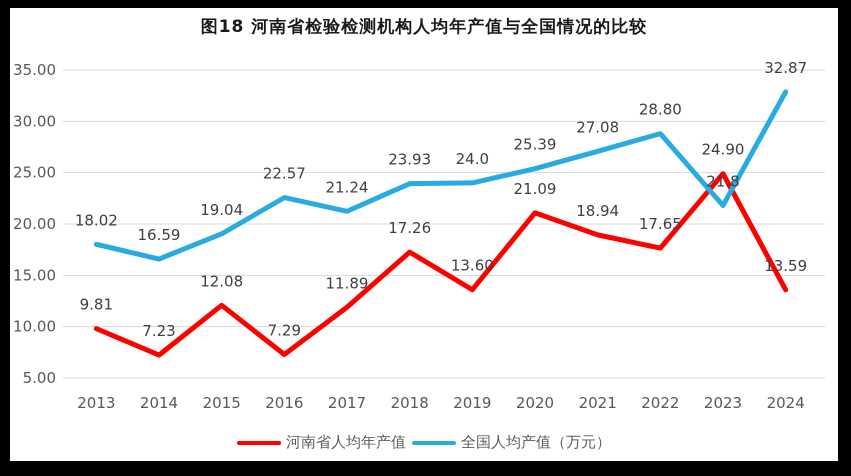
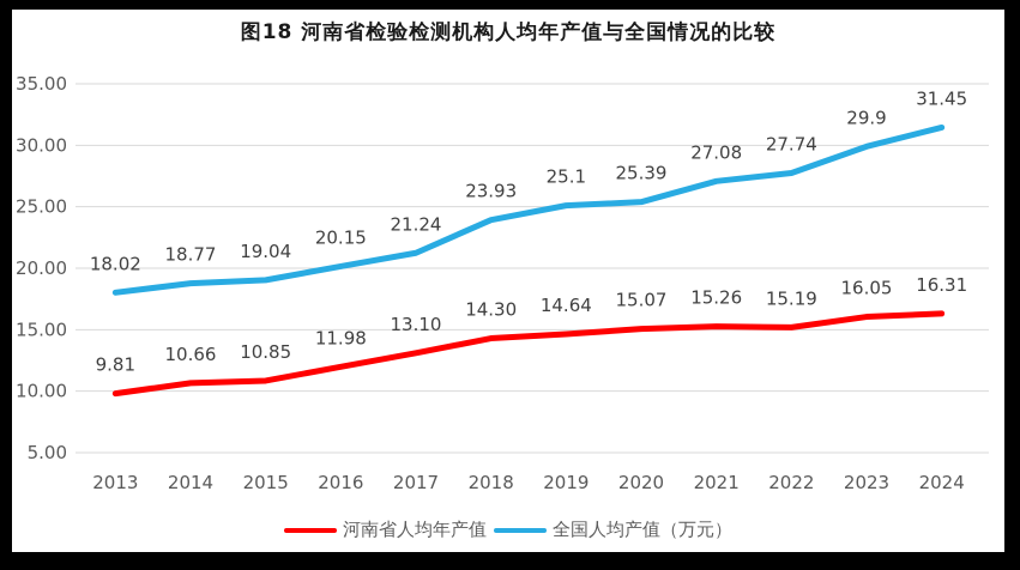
河南省人均年产值/2014: 7.23 -> 10.66
全国人均产值（万元）/2014: 16.59 -> 18.77
河南省人均年产值/2015: 12.08 -> 10.85
河南省人均年产值/2016: 7.29 -> 11.98
全国人均产值（万元）/2016: 22.57 -> 20.15
河南省人均年产值/2017: 11.89 -> 13.10
河南省人均年产值/2018: 17.26 -> 14.30
河南省人均年产值/2019: 13.60 -> 14.64
全国人均产值（万元）/2019: 24.0 -> 25.1
河南省人均年产值/2020: 21.09 -> 15.07
河南省人均年产值/2021: 18.94 -> 15.26
河南省人均年产值/2022: 17.65 -> 15.19
全国人均产值（万元）/2022: 28.80 -> 27.74
河南省人均年产值/2023: 24.90 -> 16.05
全国人均产值（万元）/2023: 21.8 -> 29.9
河南省人均年产值/2024: 13.59 -> 16.31
全国人均产值（万元）/2024: 32.87 -> 31.45
